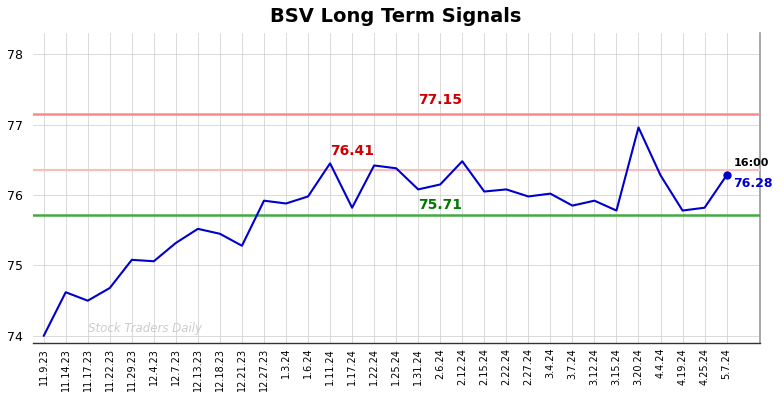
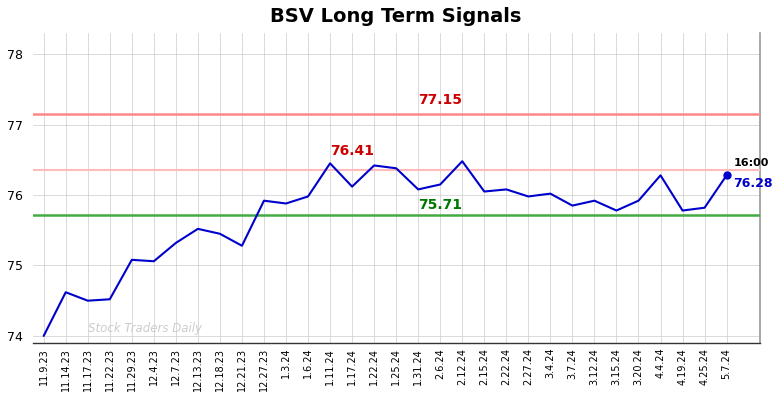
11.22.23: 74.68 -> 74.52
1.17.24: 75.82 -> 76.12
3.20.24: 76.96 -> 75.92
